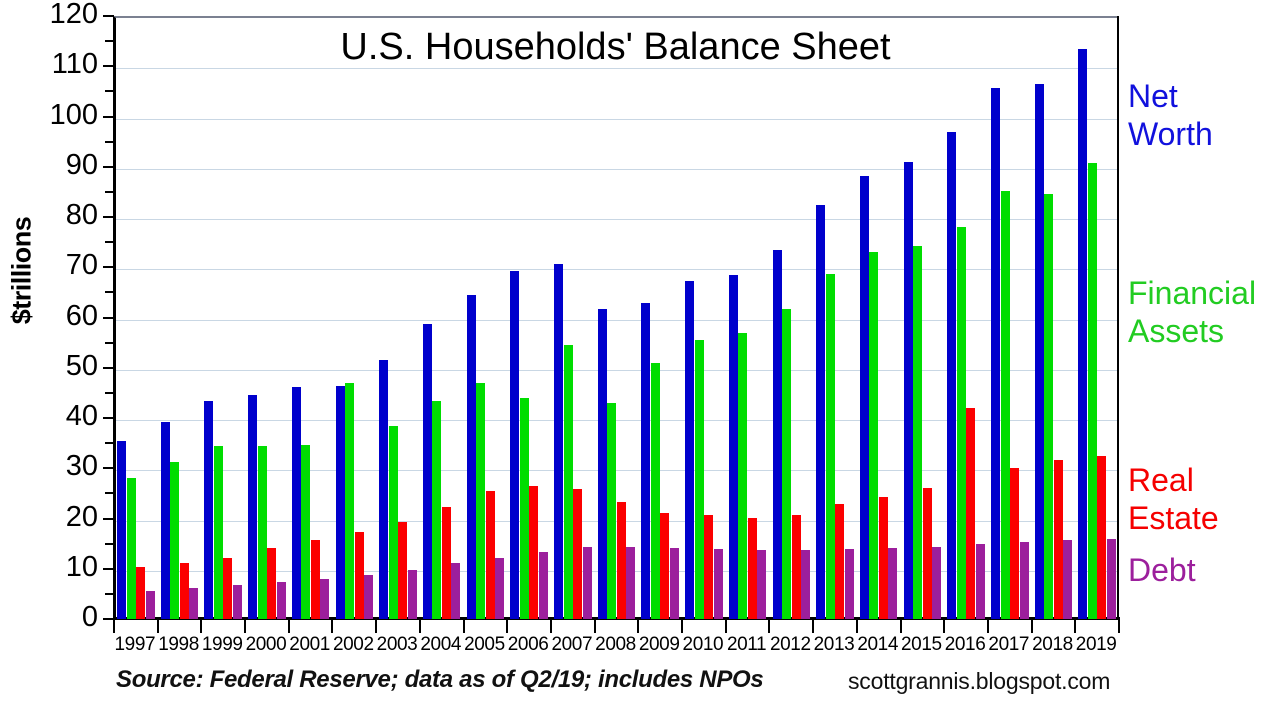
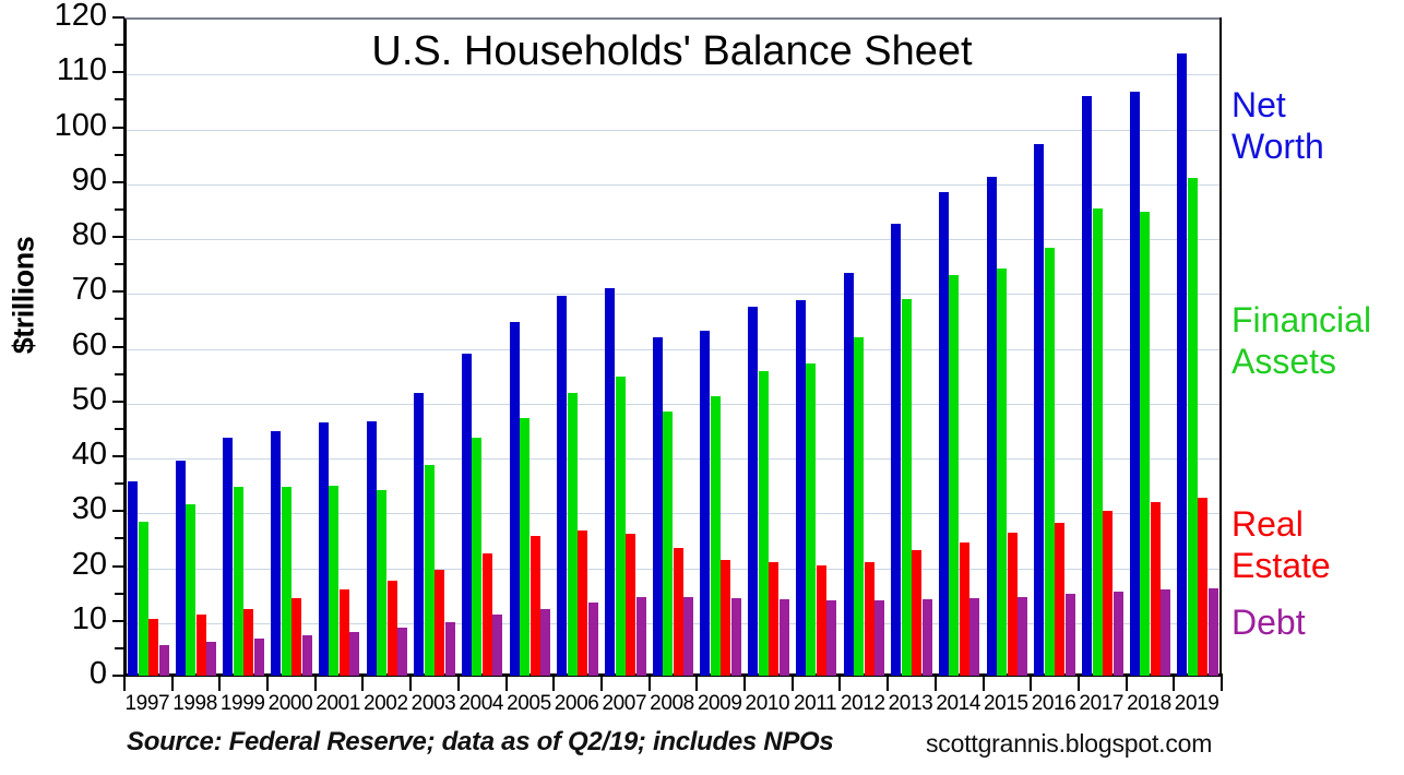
Financial Assets/2002: 47 -> 34
Financial Assets/2006: 44 -> 52
Financial Assets/2008: 43 -> 48
Real Estate/2016: 42 -> 28
